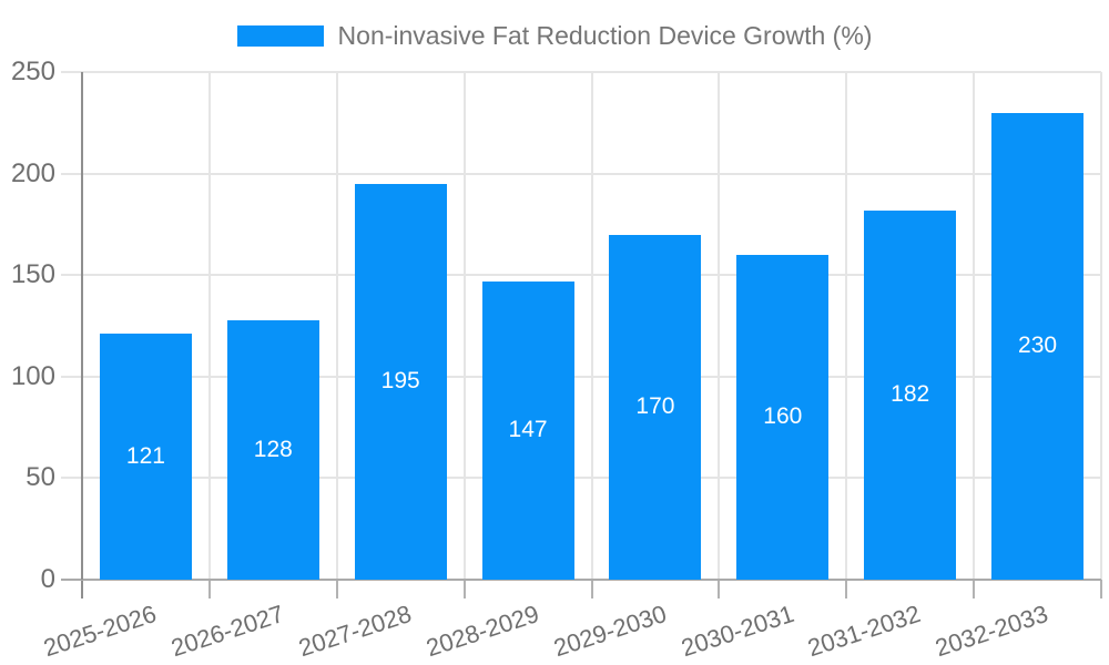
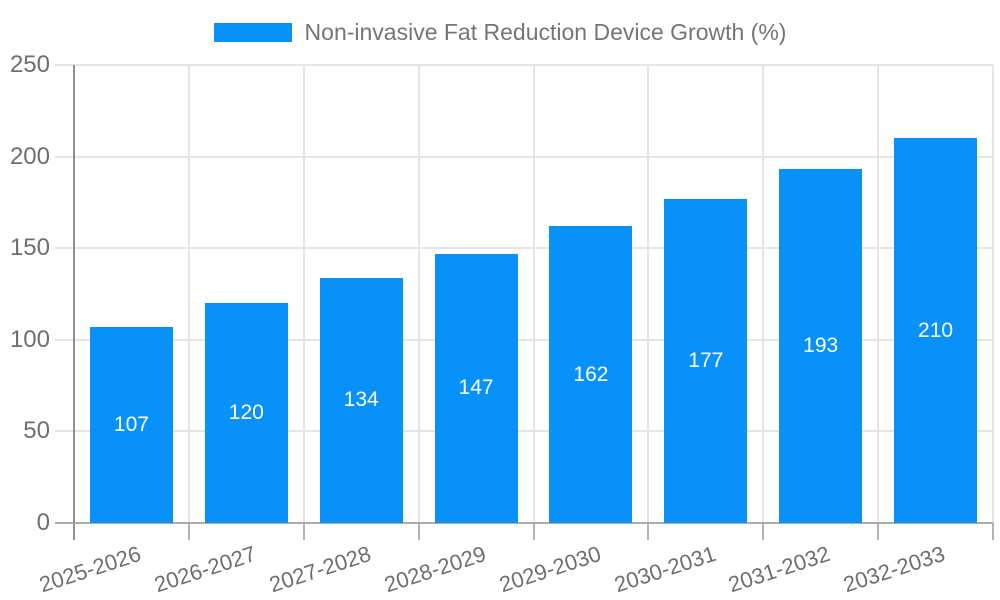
2025-2026: 121 -> 107
2026-2027: 128 -> 120
2027-2028: 195 -> 134
2029-2030: 170 -> 162
2030-2031: 160 -> 177
2031-2032: 182 -> 193
2032-2033: 230 -> 210
